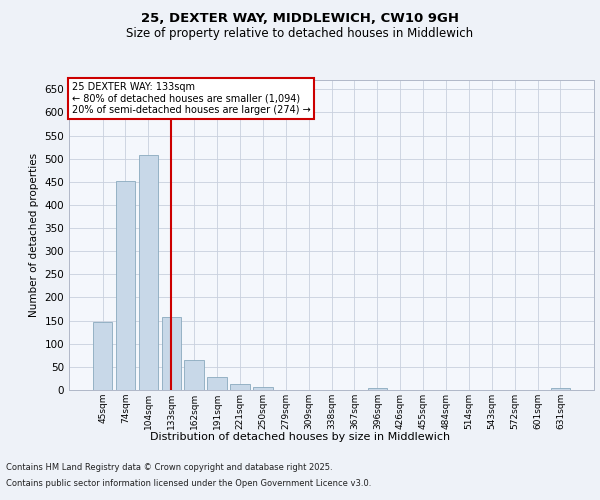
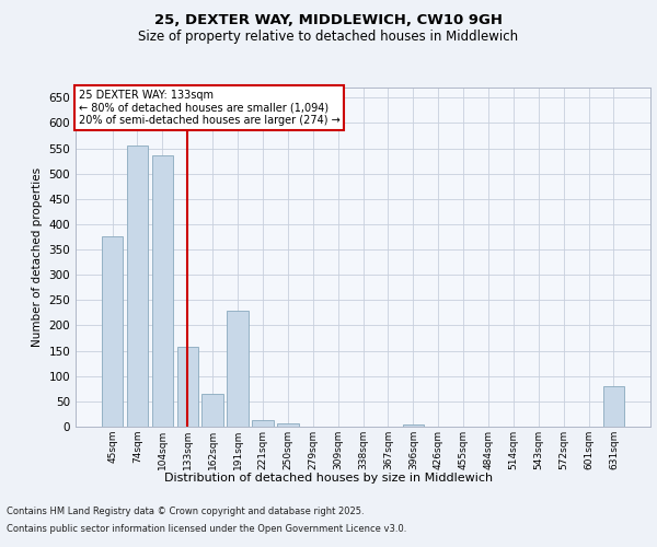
45sqm: 148 -> 375
74sqm: 451 -> 555
104sqm: 507 -> 535
191sqm: 28 -> 230
631sqm: 4 -> 80
